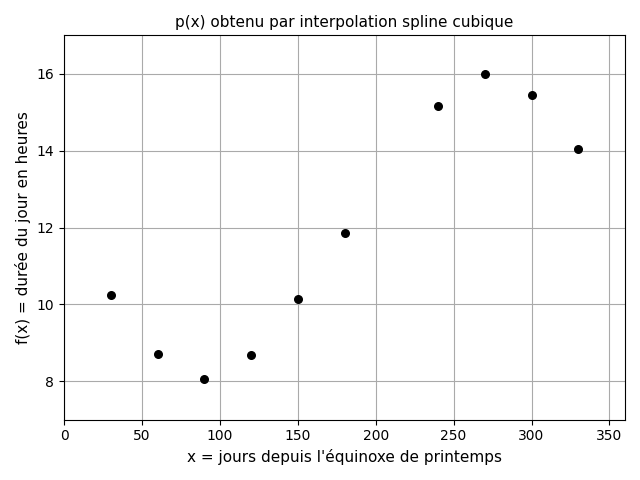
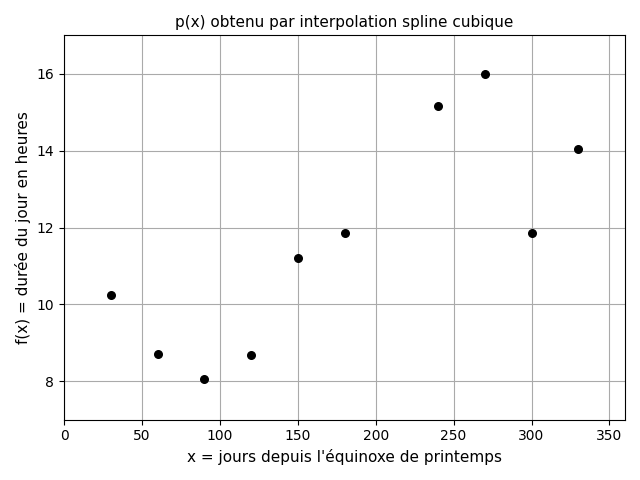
150: 10.15 -> 11.20
300: 15.45 -> 11.85
